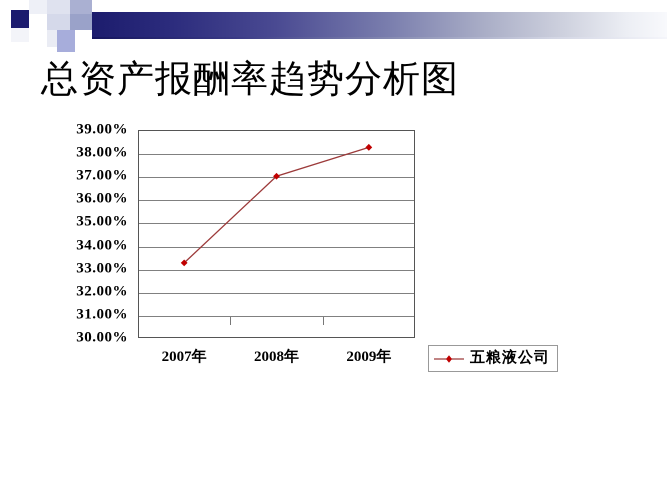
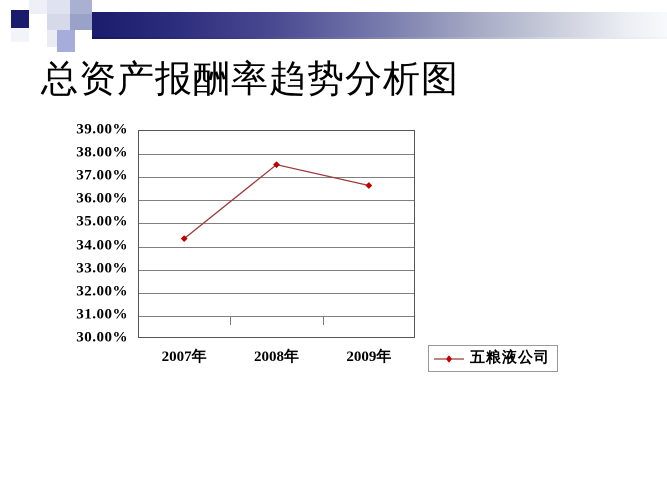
2007年: 33.2% -> 34.3%
2008年: 37.0% -> 37.5%
2009年: 38.2% -> 36.6%
